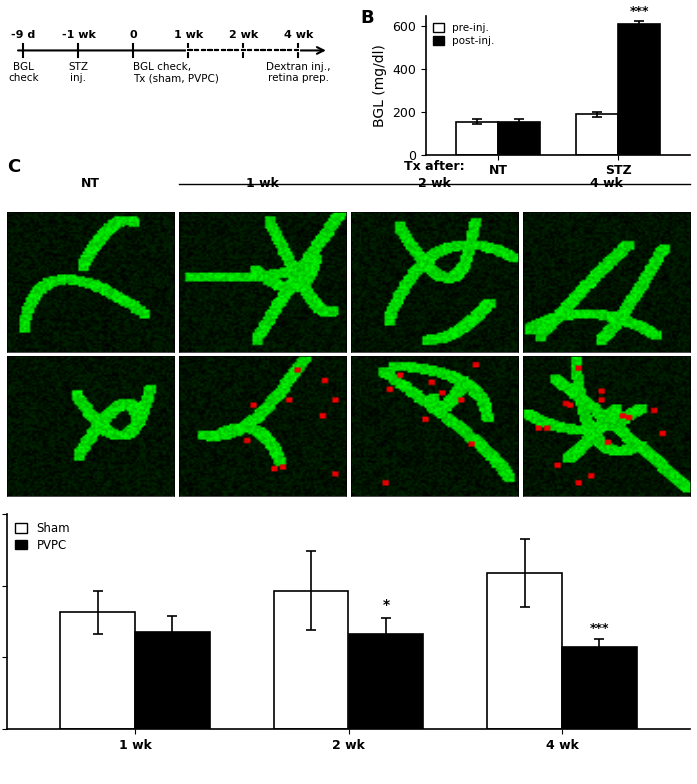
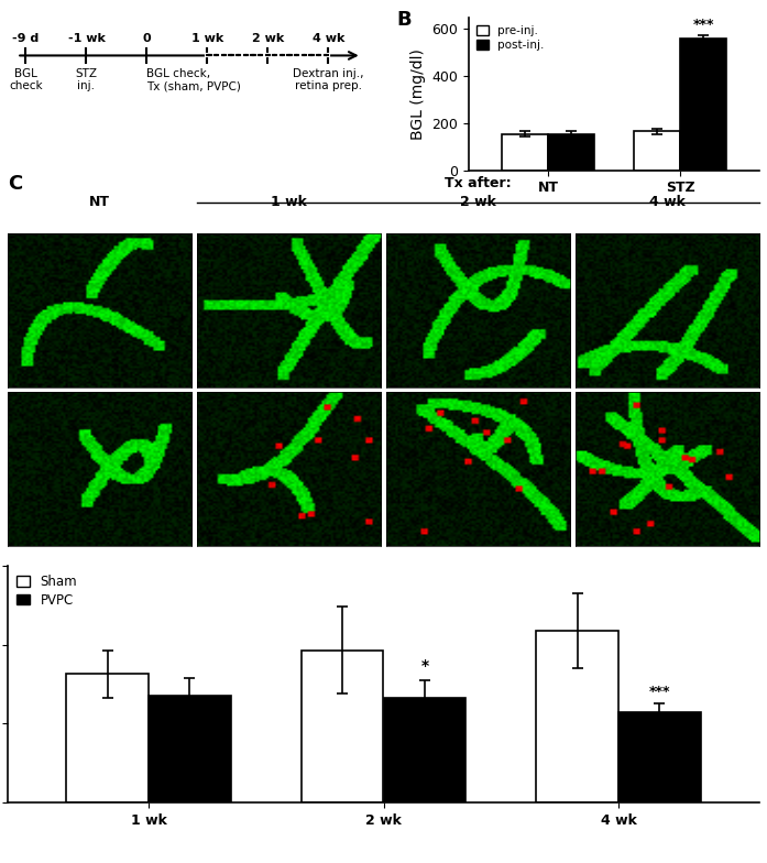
pre-inj./STZ: 190 -> 165
post-inj./STZ: 610 -> 560
